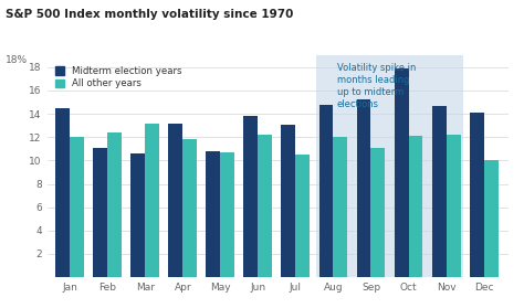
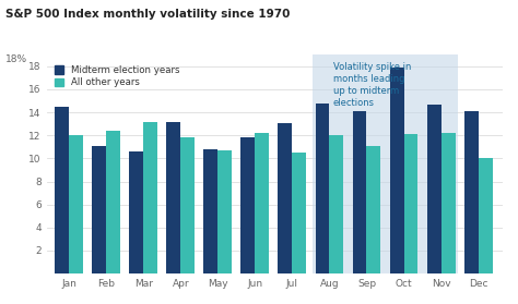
Midterm election years/Jun: 13.8 -> 11.8
Midterm election years/Sep: 15.2 -> 14.1
